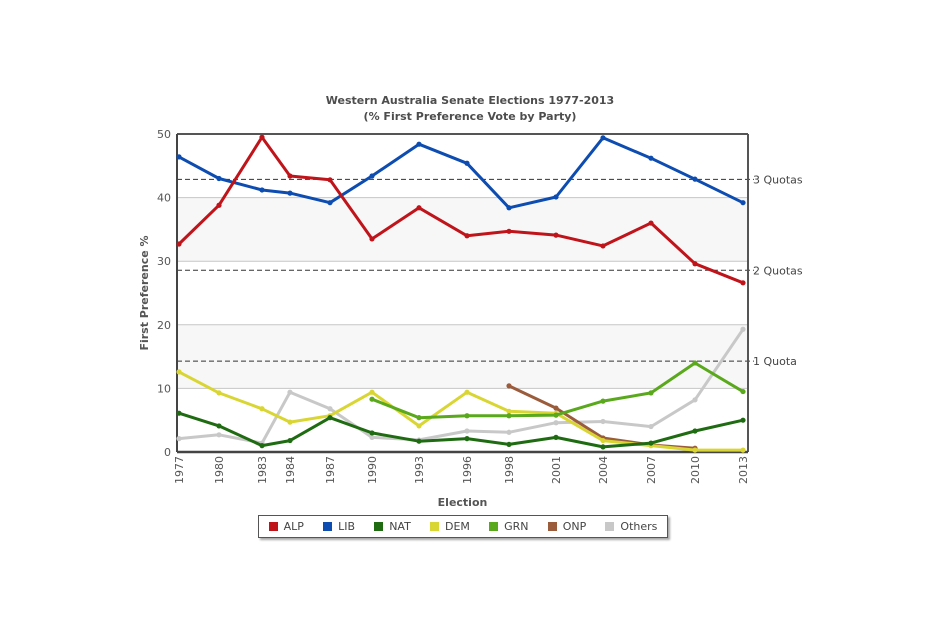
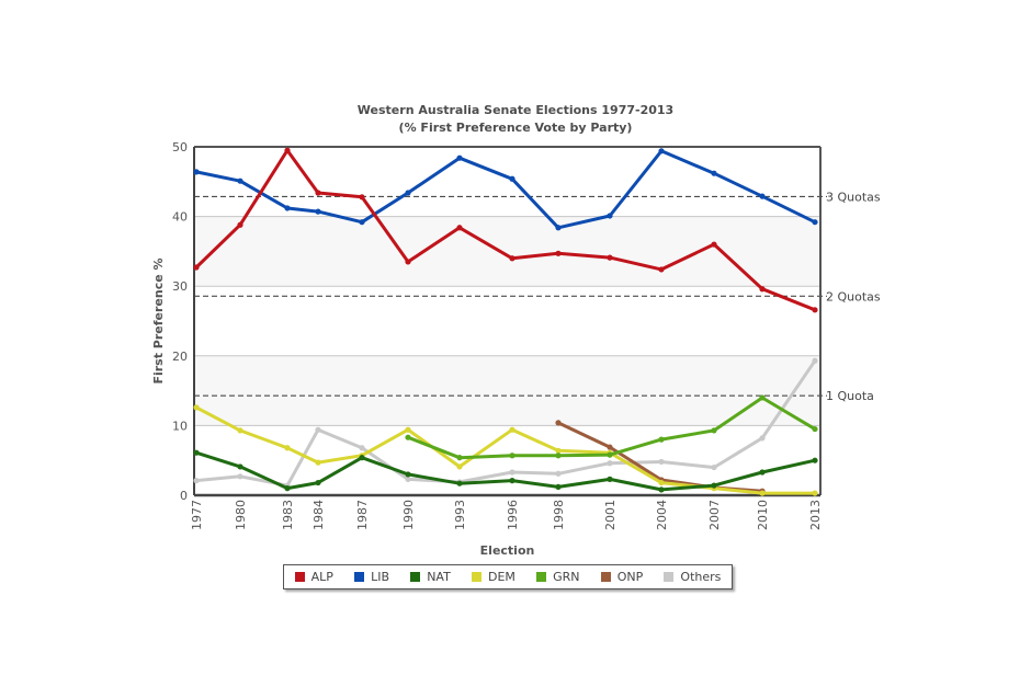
LIB/1980: 43 -> 45
